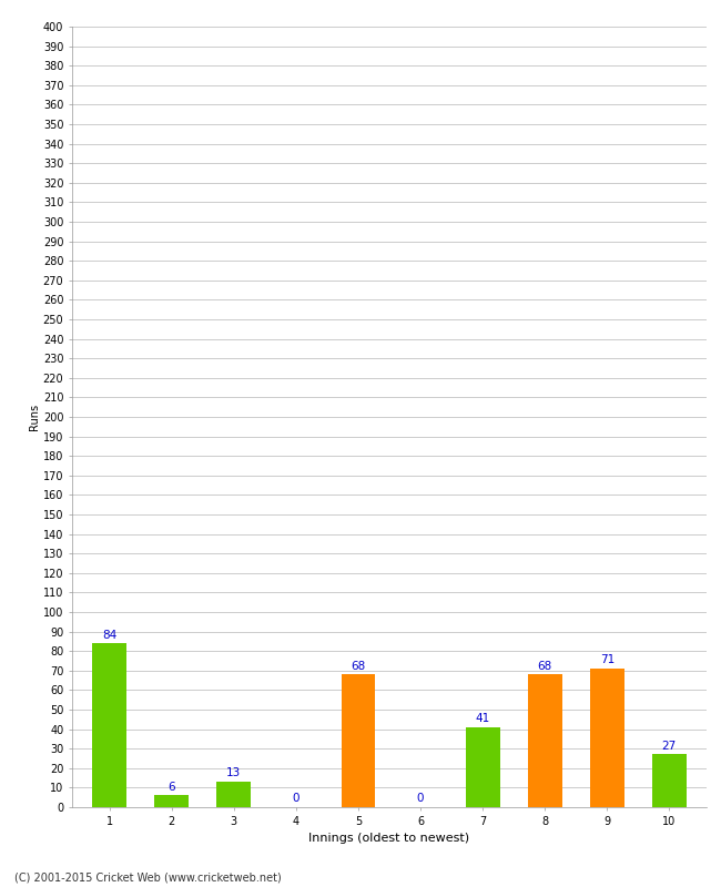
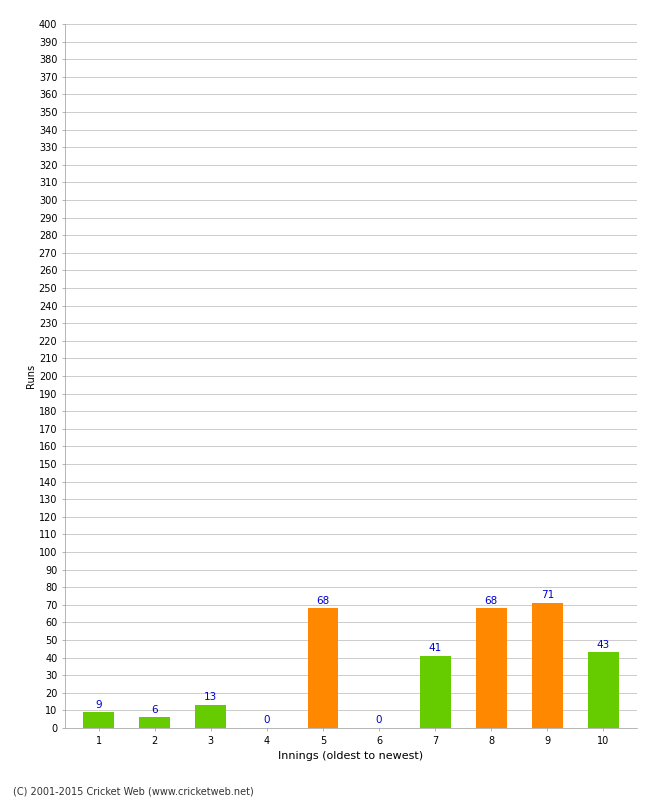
1: 84 -> 9
10: 27 -> 43
